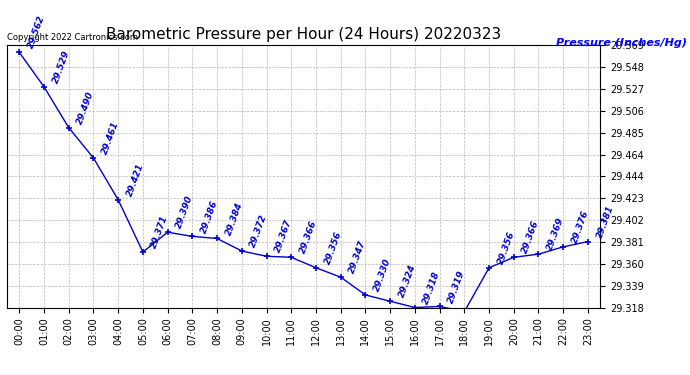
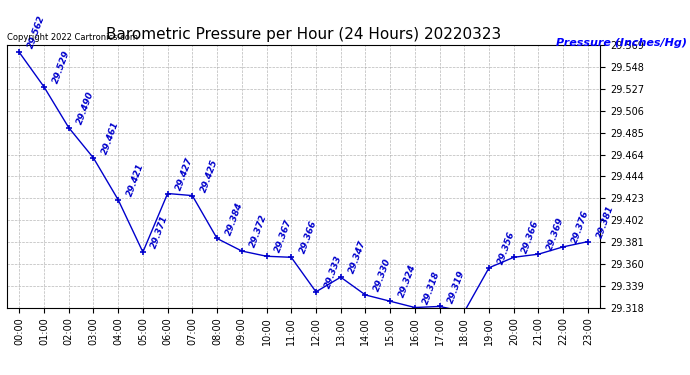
06:00: 29.390 -> 29.427
07:00: 29.386 -> 29.425
12:00: 29.356 -> 29.333
